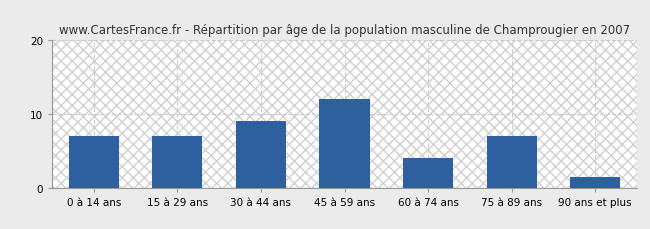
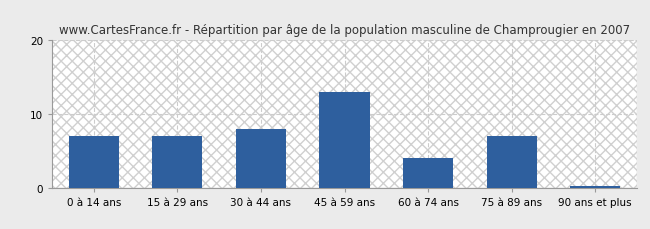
30 à 44 ans: 9.0 -> 8.0
45 à 59 ans: 12.0 -> 13.0
90 ans et plus: 1.4 -> 0.2
